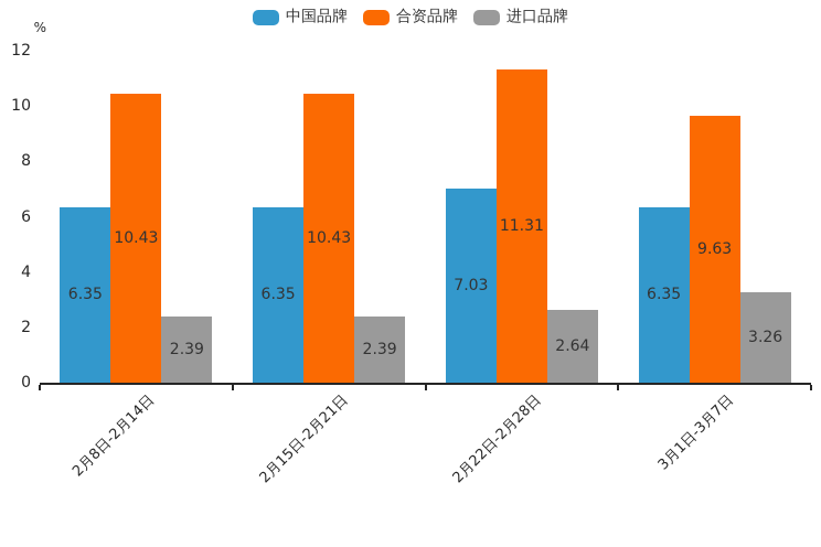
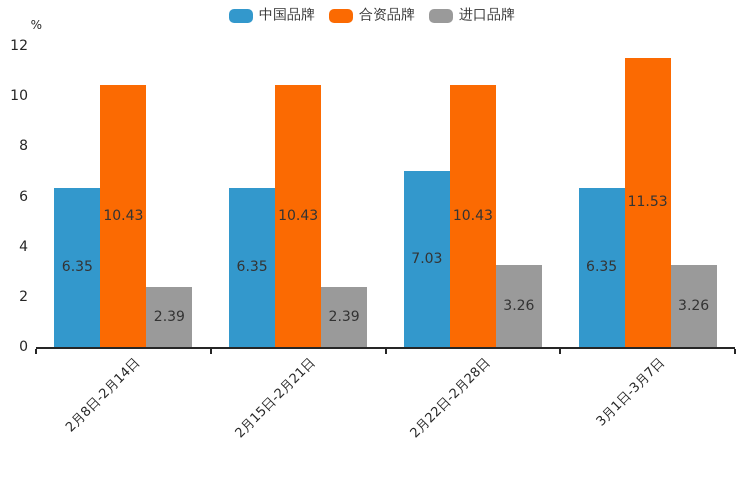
合资品牌/2月22日-2月28日: 11.31 -> 10.43
进口品牌/2月22日-2月28日: 2.64 -> 3.26
合资品牌/3月1日-3月7日: 9.63 -> 11.53
